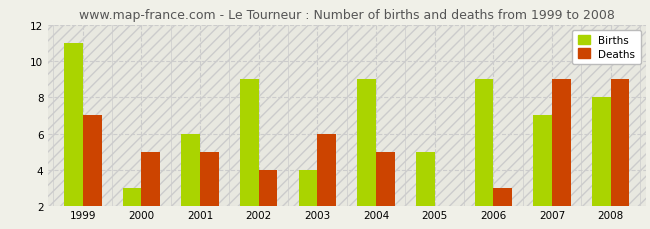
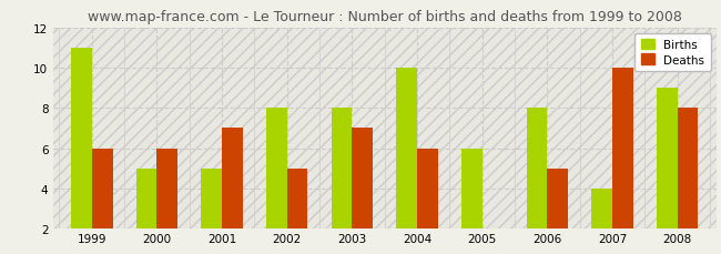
Deaths/1999: 7 -> 6
Births/2000: 3 -> 5
Deaths/2000: 5 -> 6
Births/2001: 6 -> 5
Deaths/2001: 5 -> 7
Births/2002: 9 -> 8
Deaths/2002: 4 -> 5
Births/2003: 4 -> 8
Deaths/2003: 6 -> 7
Births/2004: 9 -> 10
Deaths/2004: 5 -> 6
Births/2005: 5 -> 6
Births/2006: 9 -> 8
Deaths/2006: 3 -> 5
Births/2007: 7 -> 4
Deaths/2007: 9 -> 10
Births/2008: 8 -> 9
Deaths/2008: 9 -> 8
